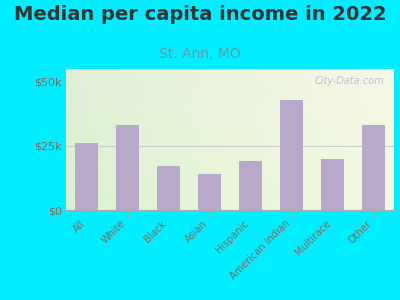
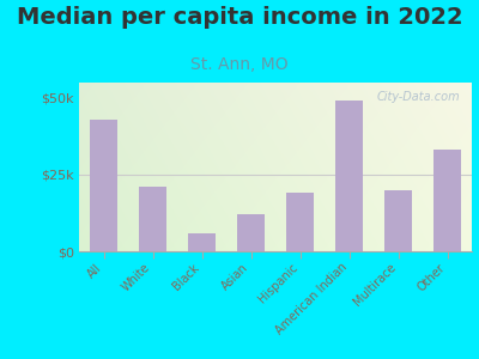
All: $26k -> $43k
White: $33k -> $21k
Black: $17k -> $6k
Asian: $14k -> $12k
American Indian: $43k -> $49k
